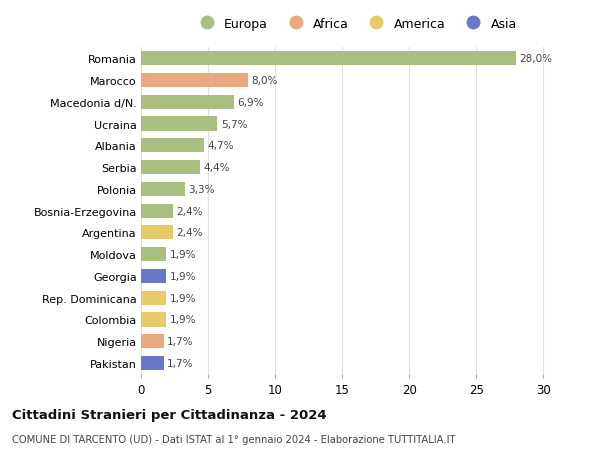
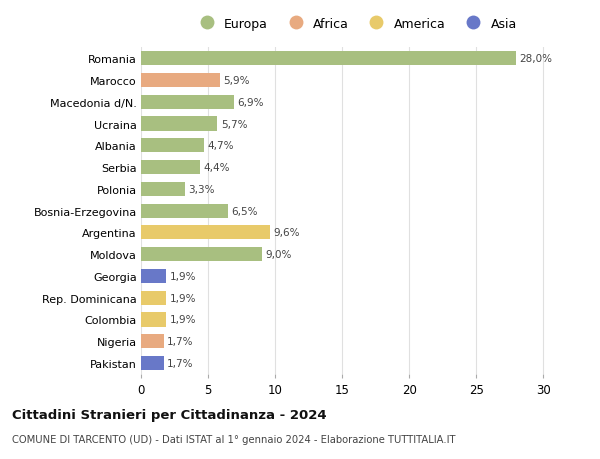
Marocco: 8,0% -> 5,9%
Bosnia-Erzegovina: 2,4% -> 6,5%
Argentina: 2,4% -> 9,6%
Moldova: 1,9% -> 9,0%
